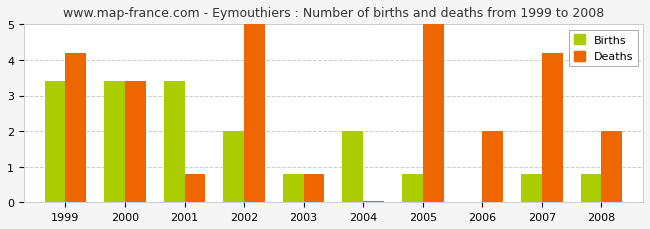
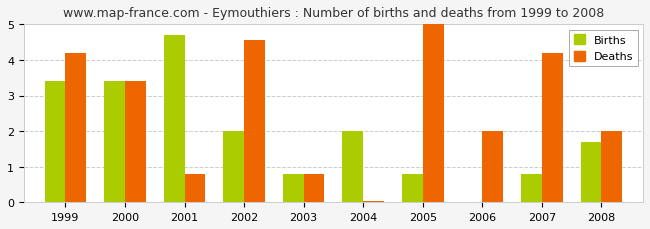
Births/2001: 3.4 -> 4.7
Deaths/2002: 5.00 -> 4.55
Births/2008: 0.8 -> 1.7
